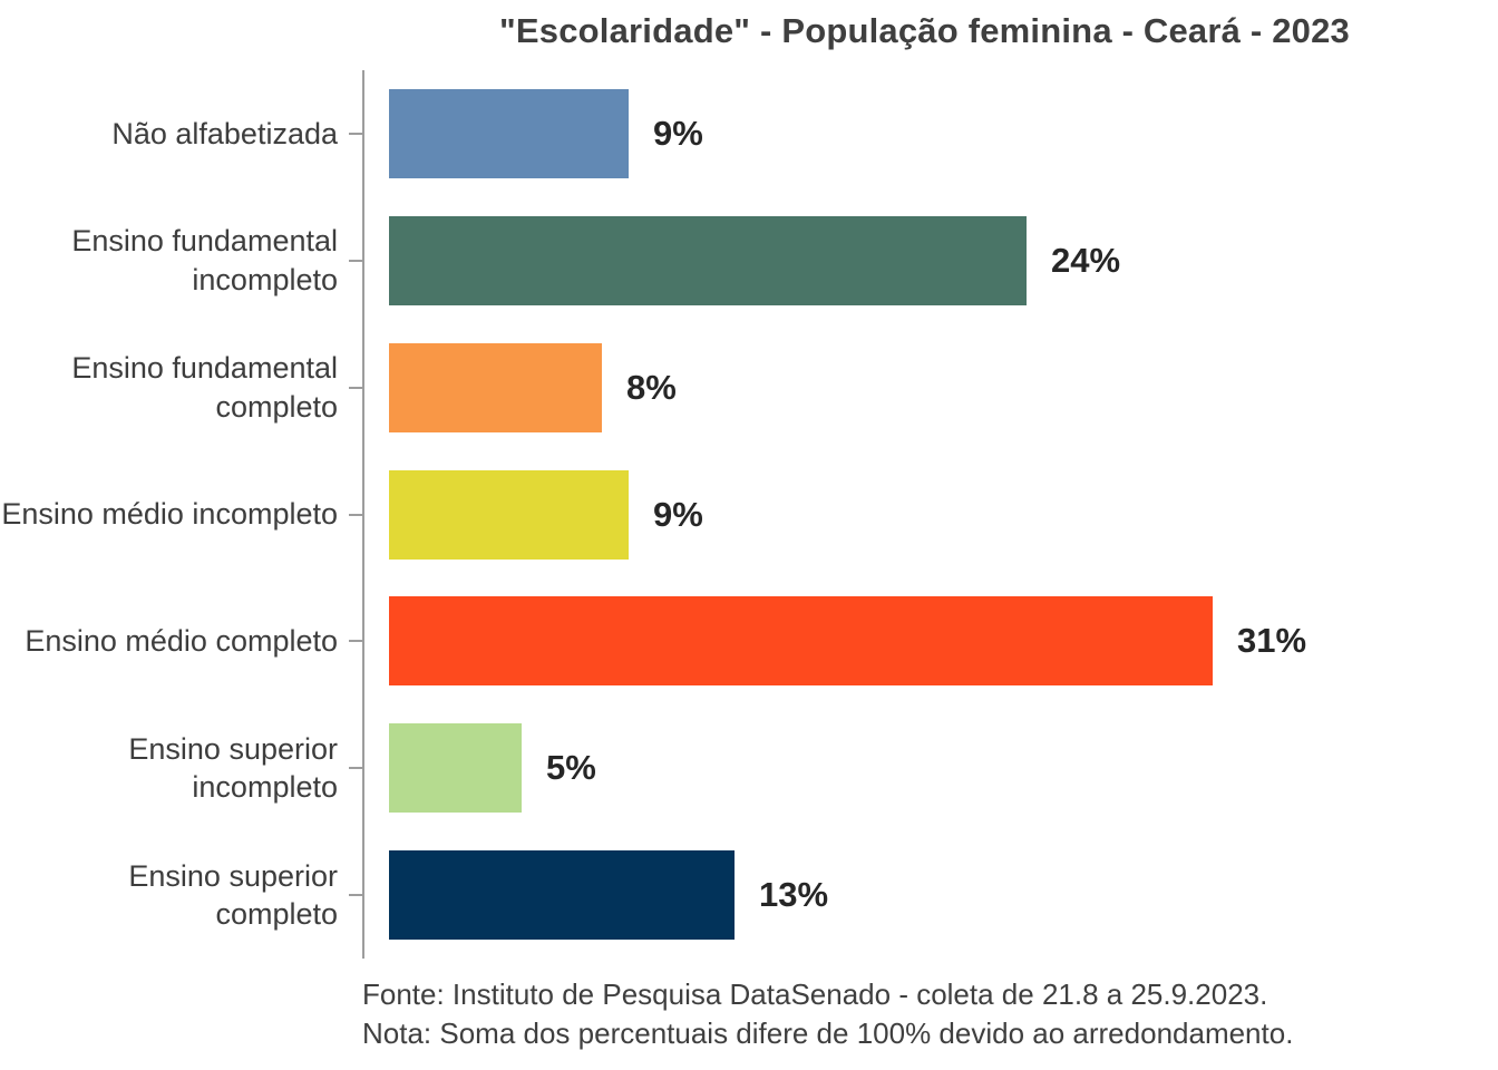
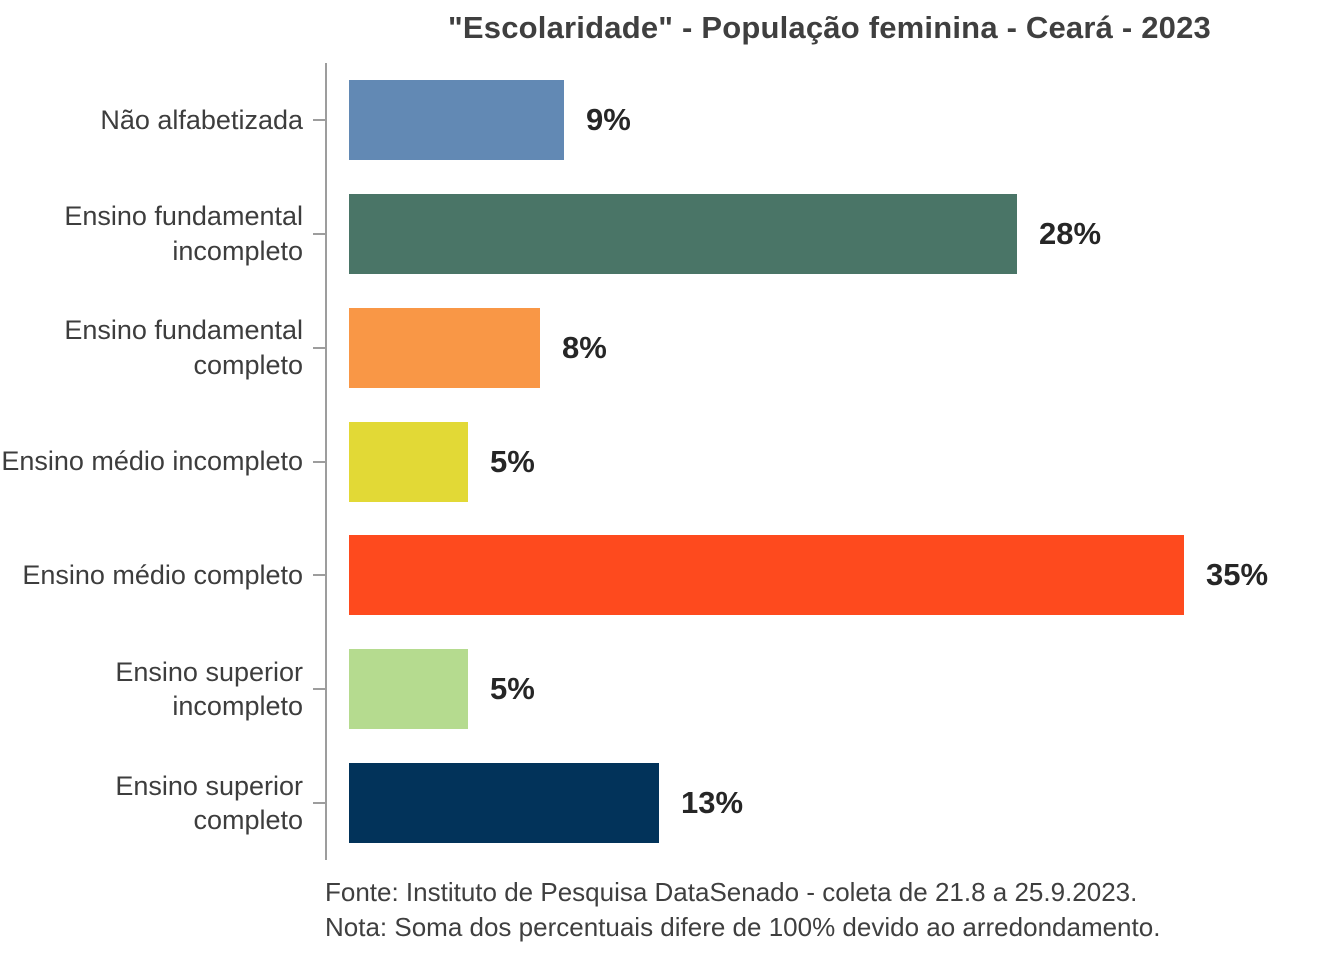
Ensino fundamental incompleto: 24% -> 28%
Ensino médio incompleto: 9% -> 5%
Ensino médio completo: 31% -> 35%
